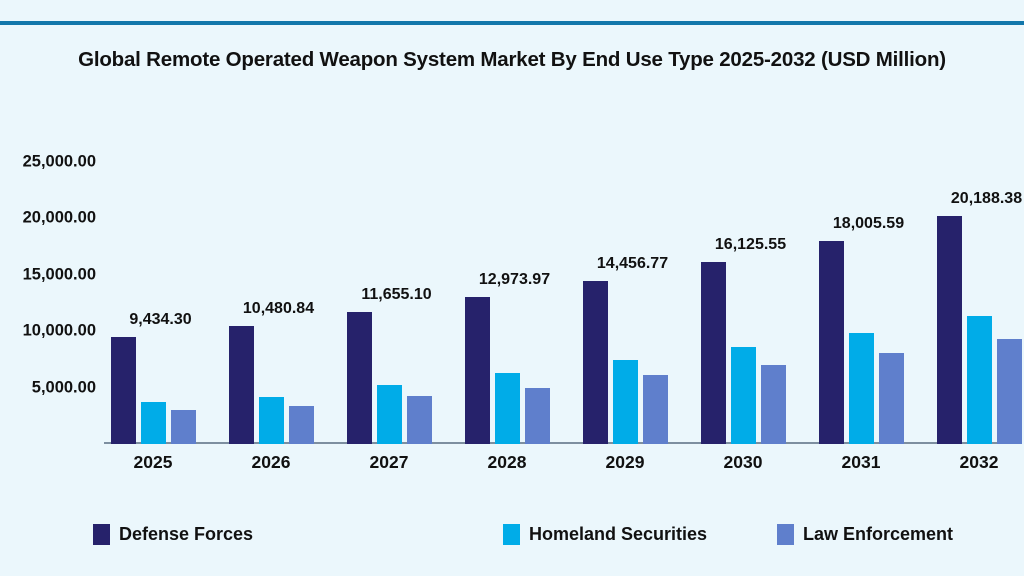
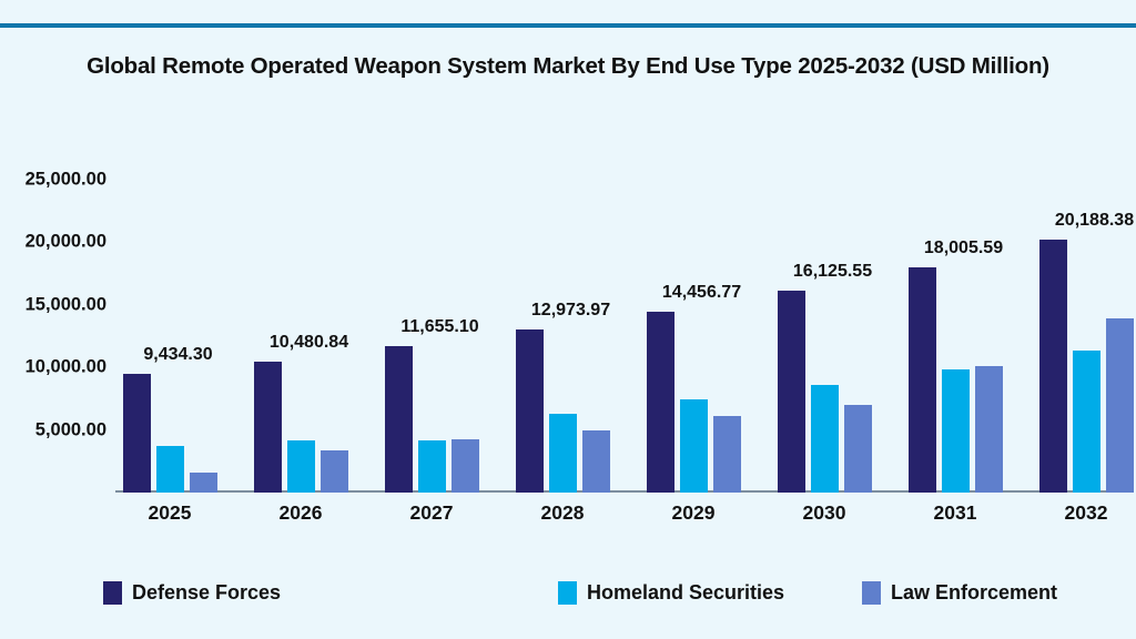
Law Enforcement/2025: 3000 -> 1600
Homeland Securities/2027: 5200 -> 4200
Law Enforcement/2031: 8000 -> 10100
Law Enforcement/2032: 9300 -> 13900
